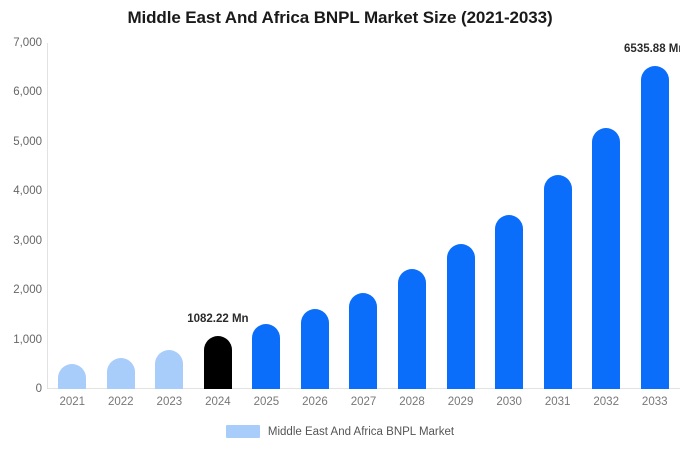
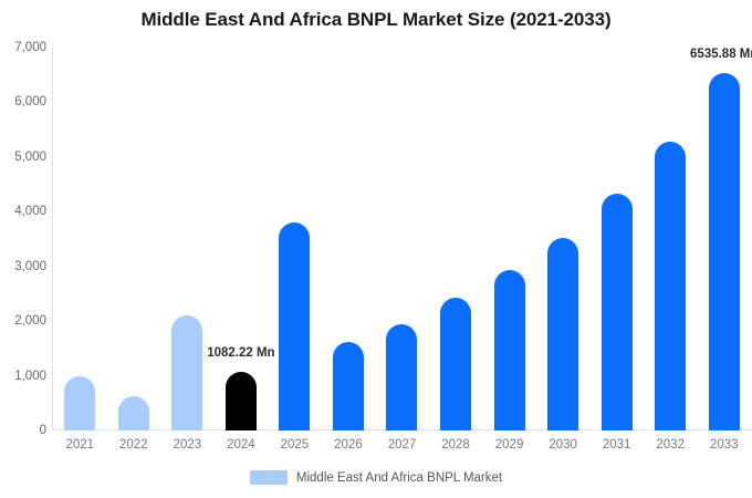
2021: 500 -> 1000
2023: 800 -> 2100
2025: 1300 -> 3800
